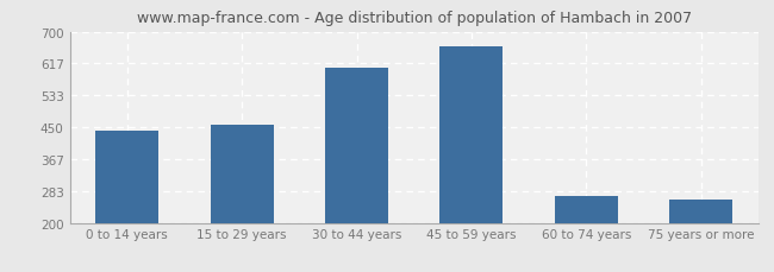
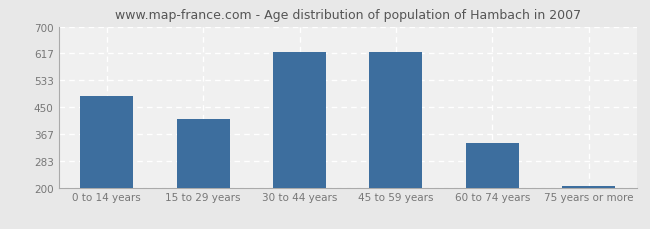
0 to 14 years: 440 -> 484
15 to 29 years: 455 -> 413
30 to 44 years: 605 -> 622
45 to 59 years: 660 -> 622
60 to 74 years: 270 -> 338
75 years or more: 260 -> 205
